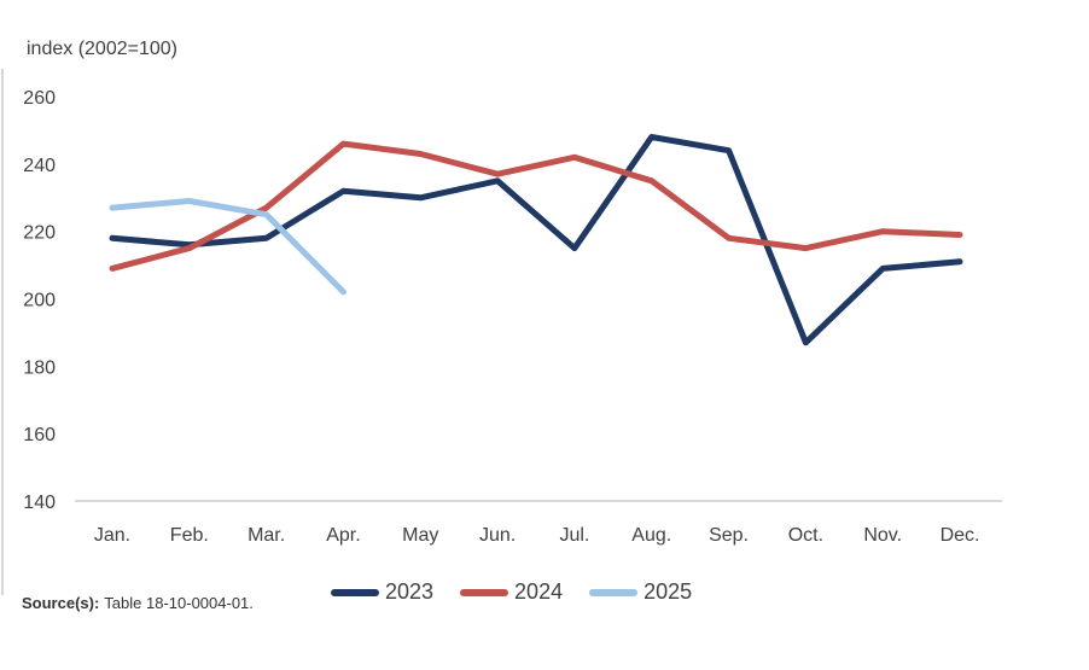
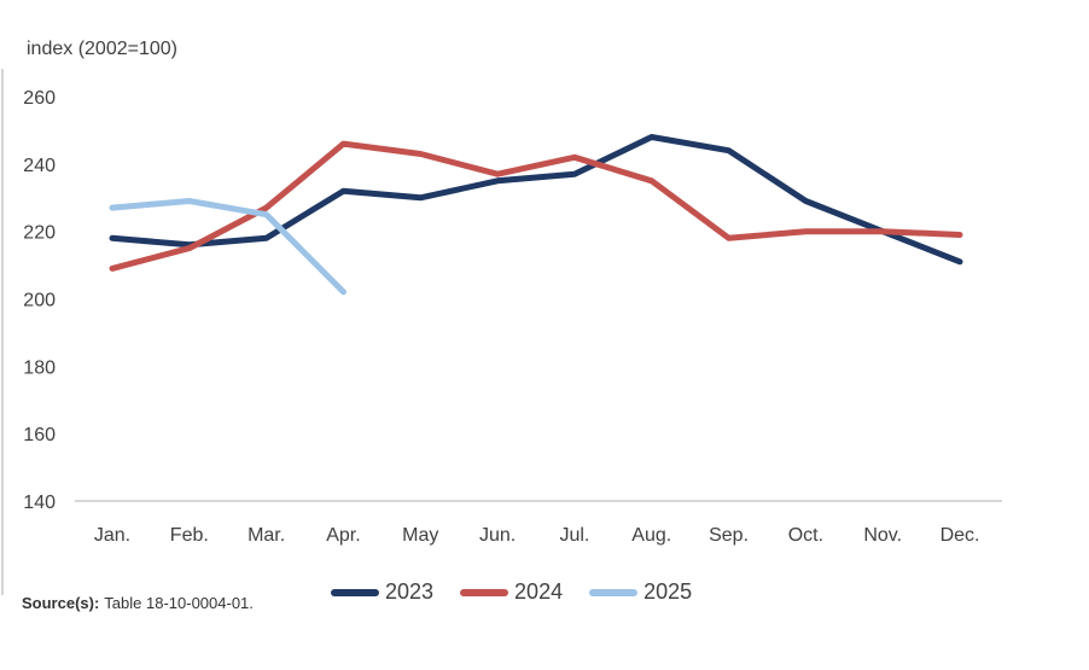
2023/Jul.: 215 -> 237
2023/Oct.: 187 -> 229
2024/Oct.: 215 -> 220
2023/Nov.: 209 -> 220
